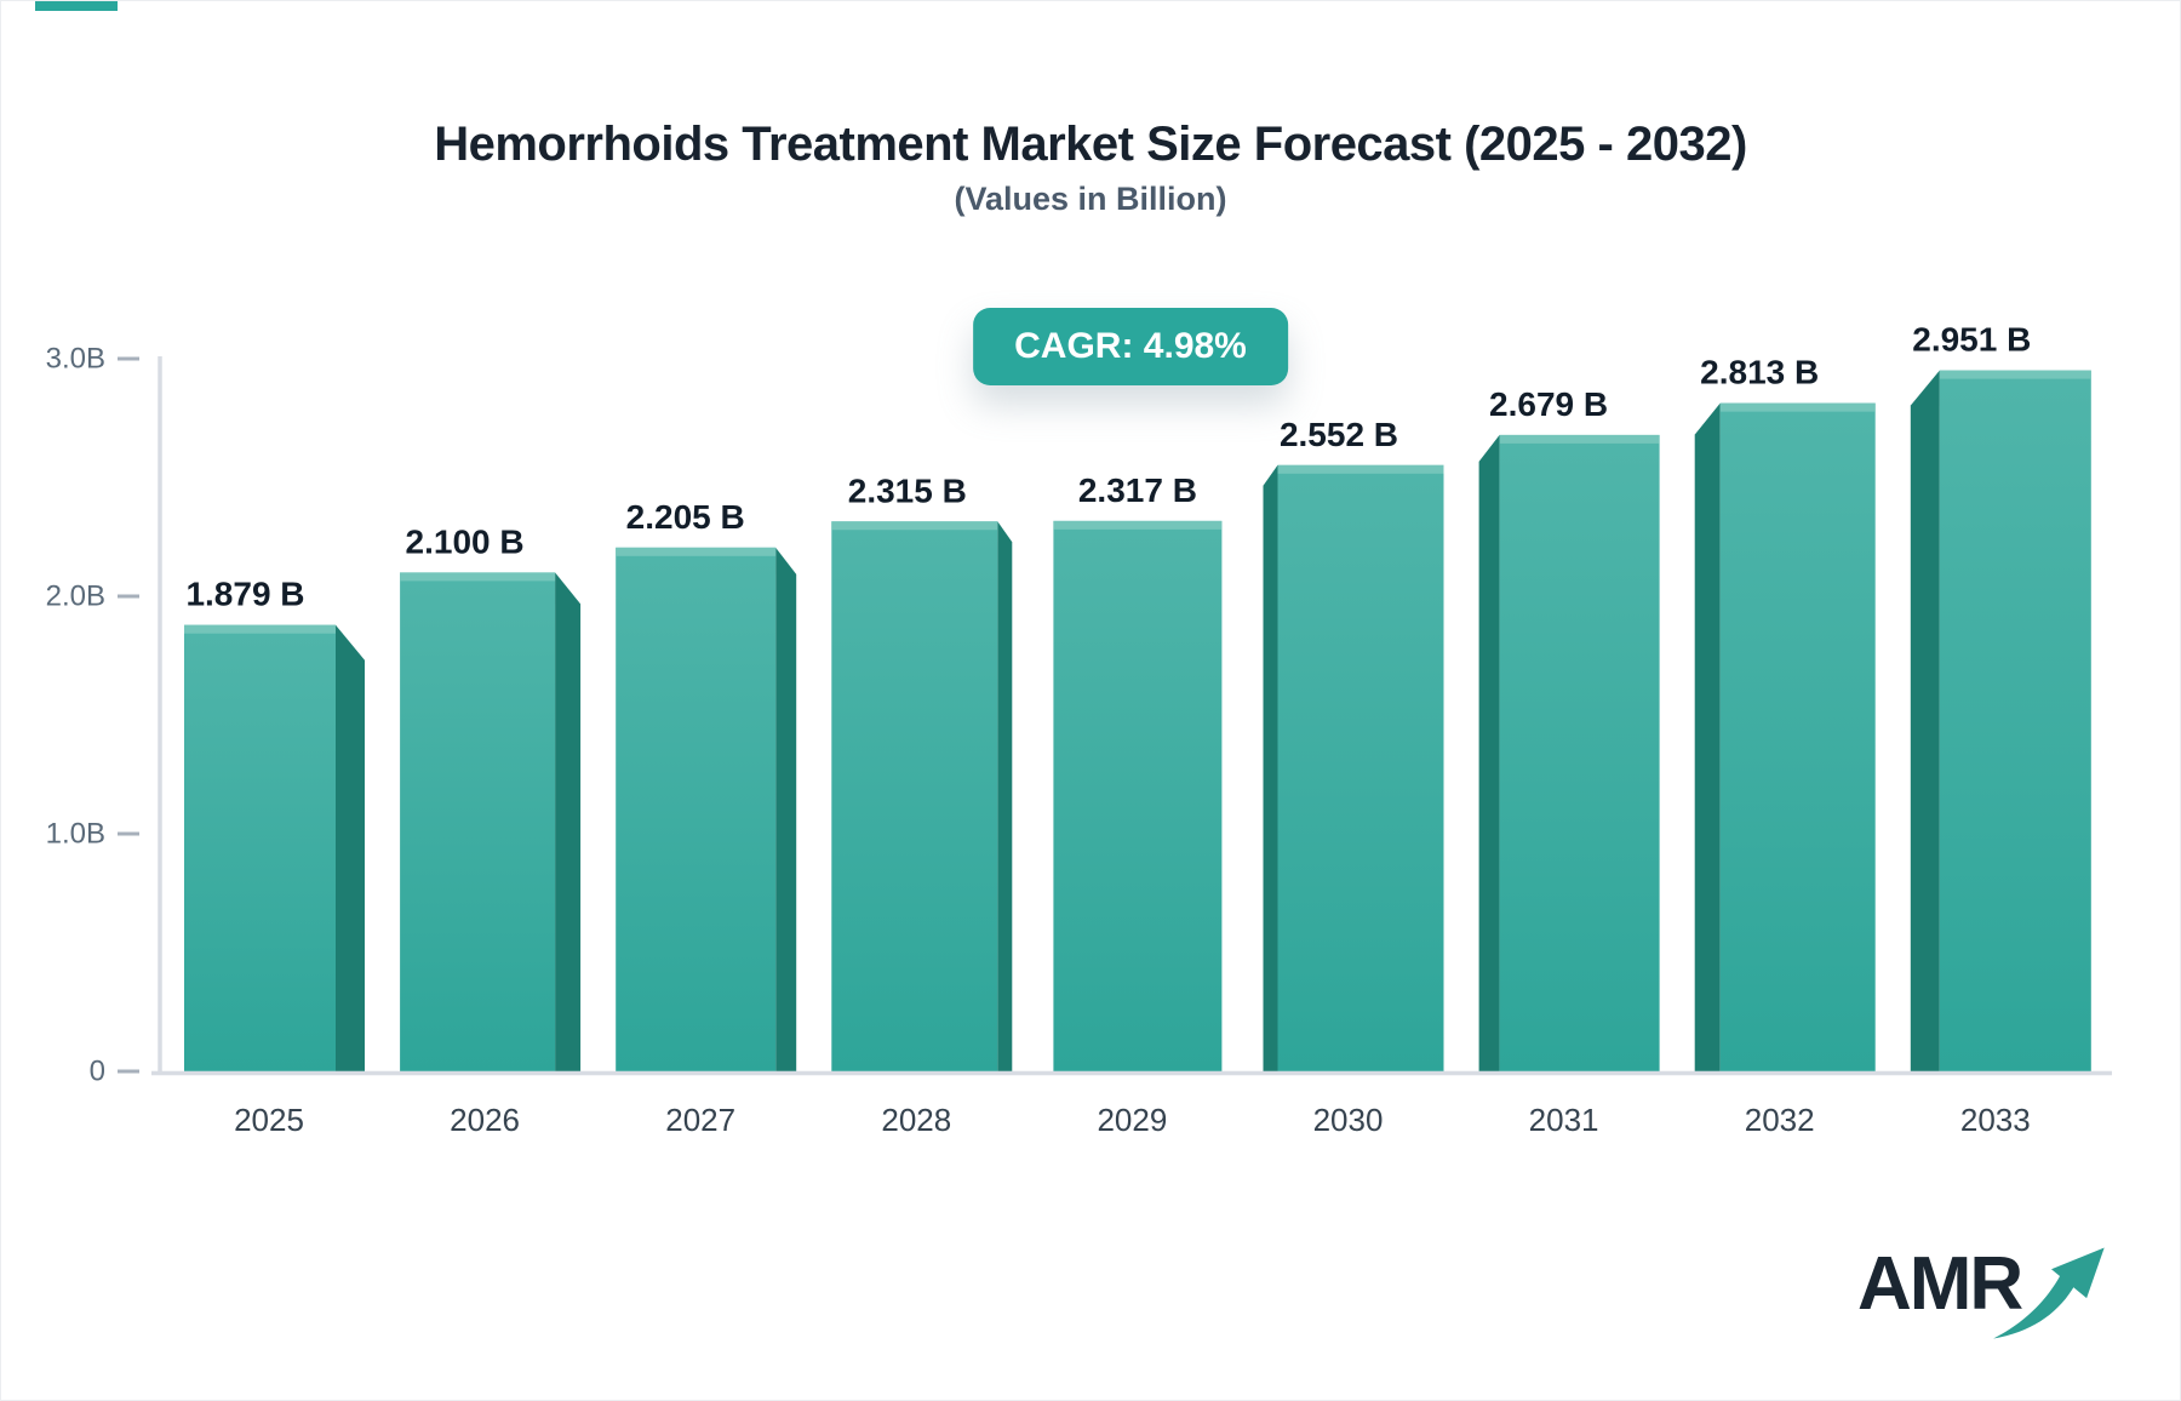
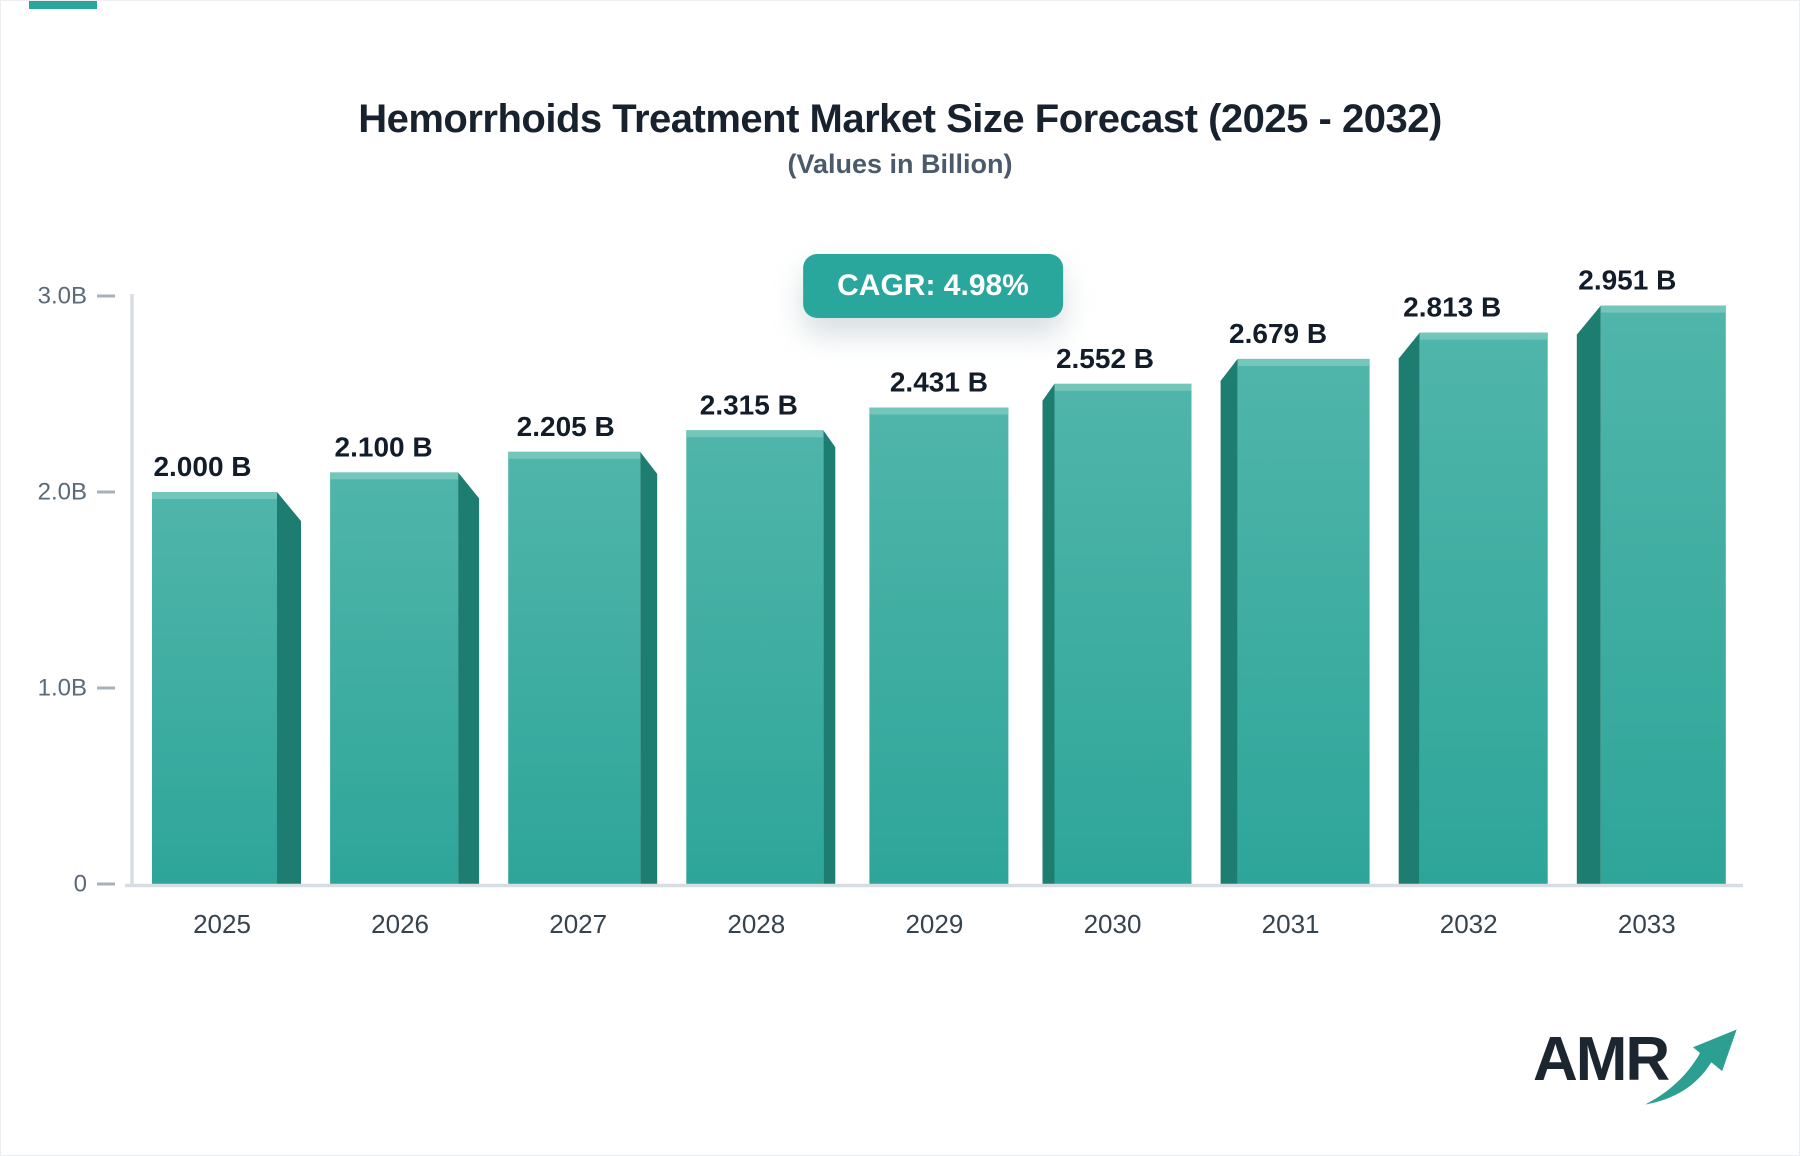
2025: 1.879 -> 2.000
2029: 2.317 -> 2.431
